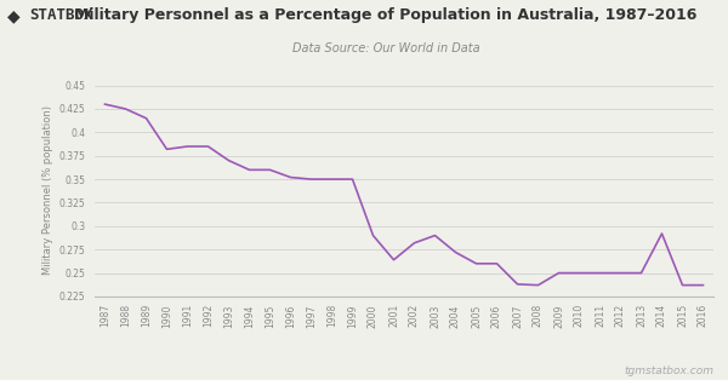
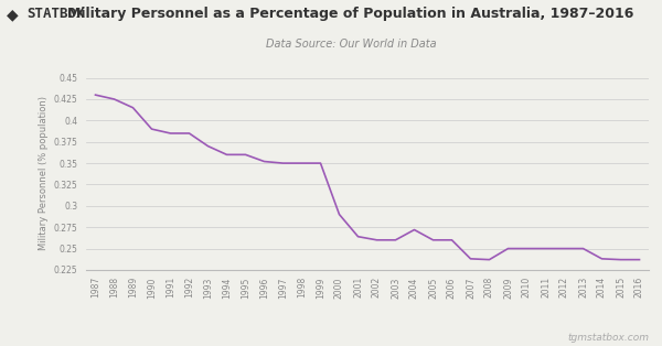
1990: 0.382 -> 0.390
2002: 0.282 -> 0.260
2003: 0.290 -> 0.260
2014: 0.292 -> 0.238
